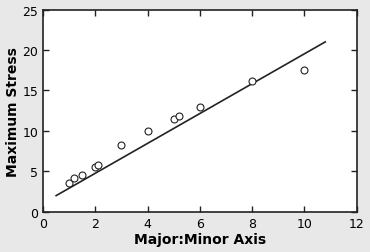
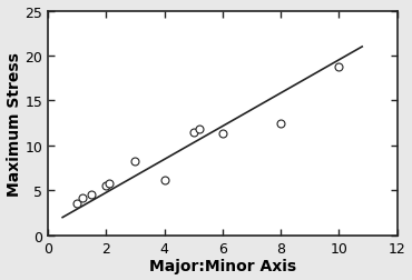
4: 10.0 -> 6.2
6: 13.0 -> 11.4
8: 16.2 -> 12.4
10: 17.5 -> 18.8
